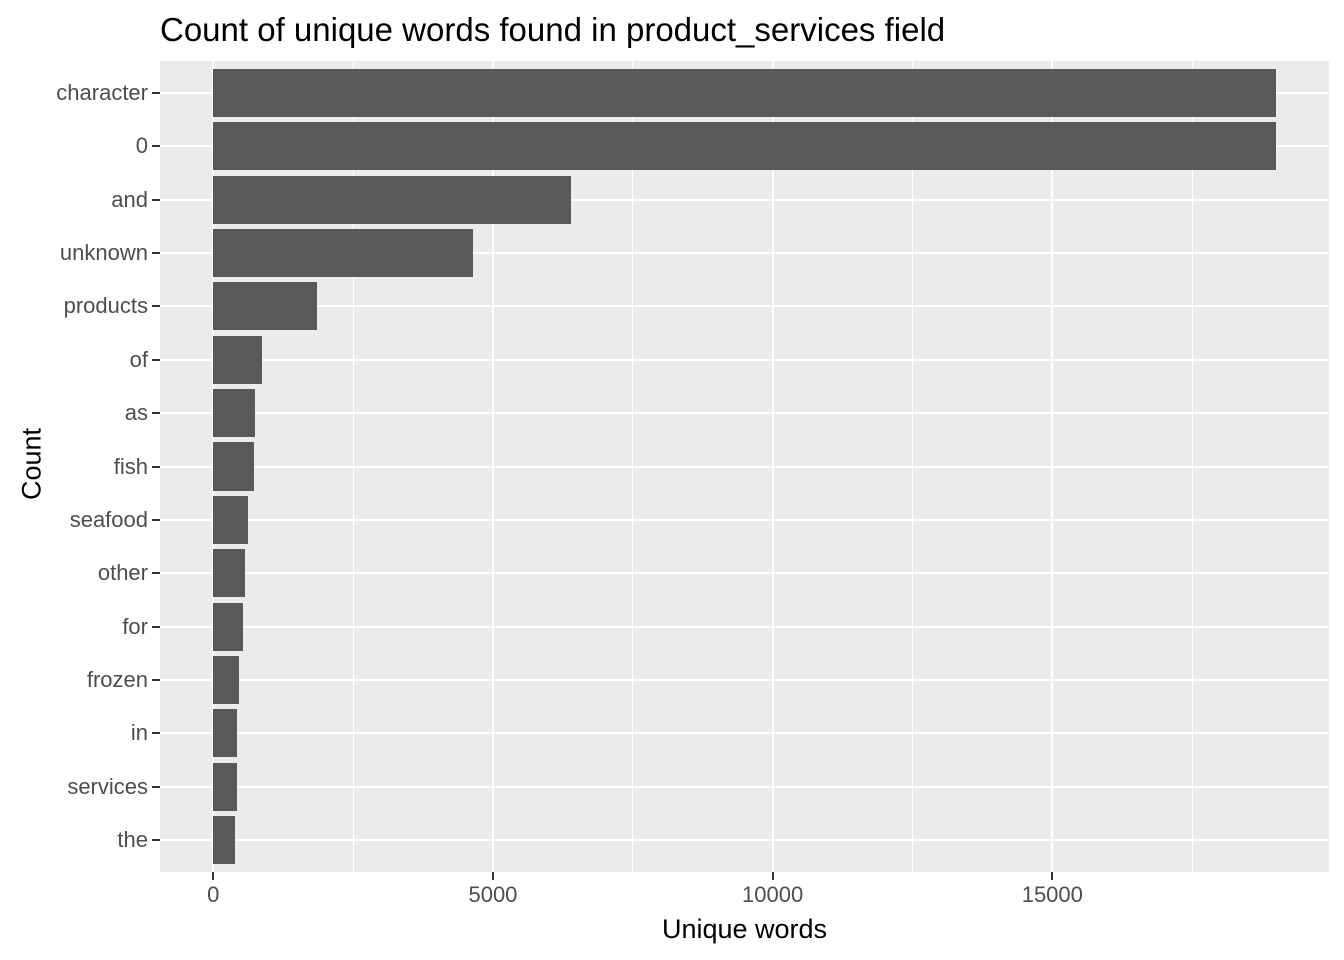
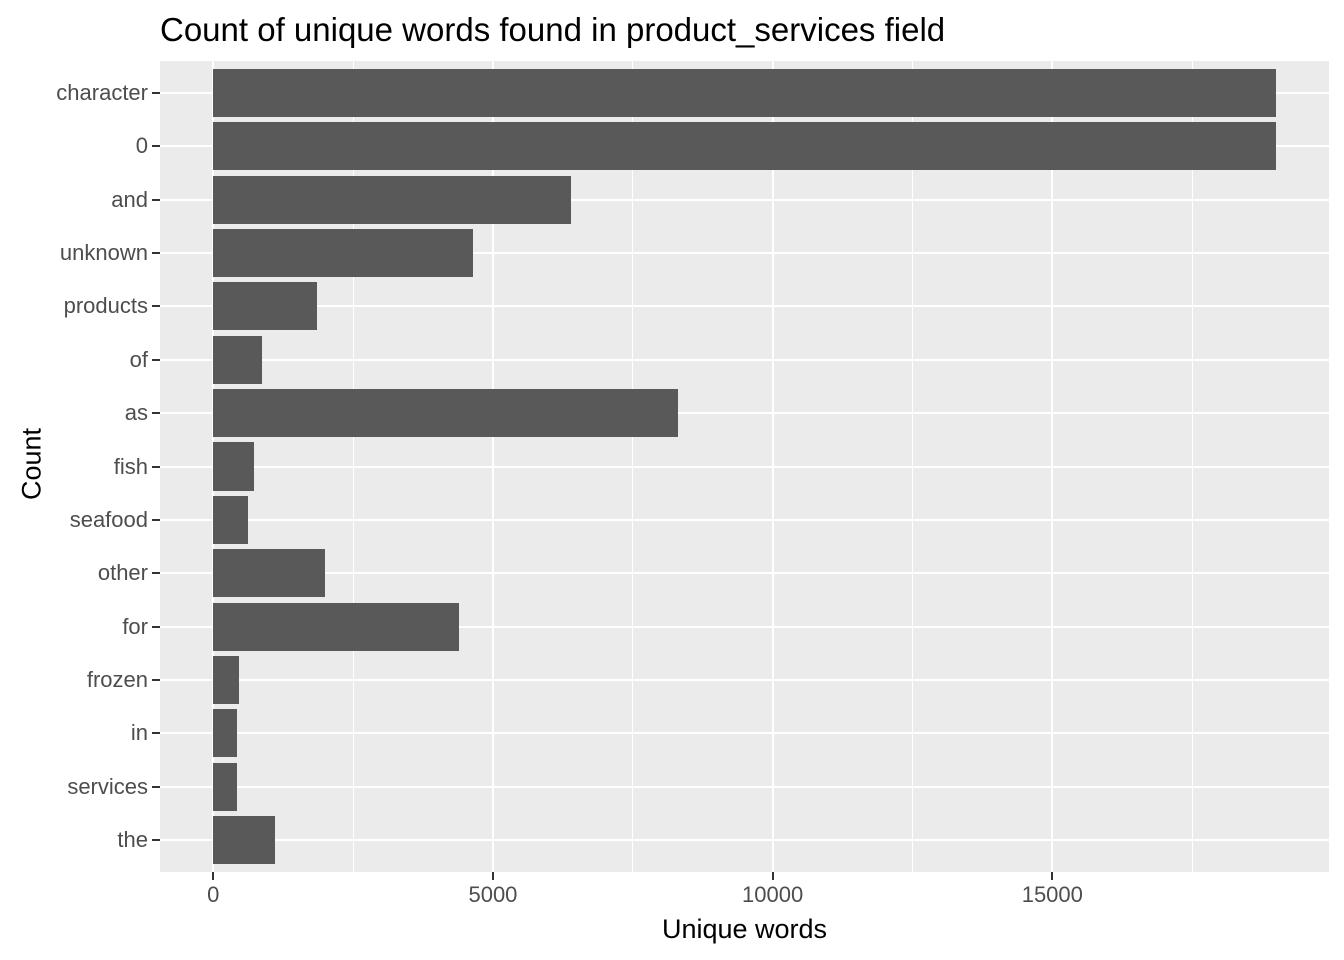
as: 700 -> 8300
other: 600 -> 2000
for: 500 -> 4400
the: 400 -> 1100
